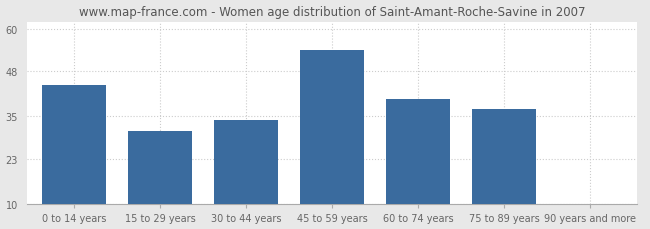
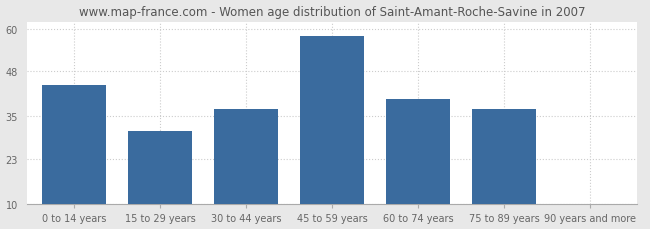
30 to 44 years: 34 -> 37
45 to 59 years: 54 -> 58
